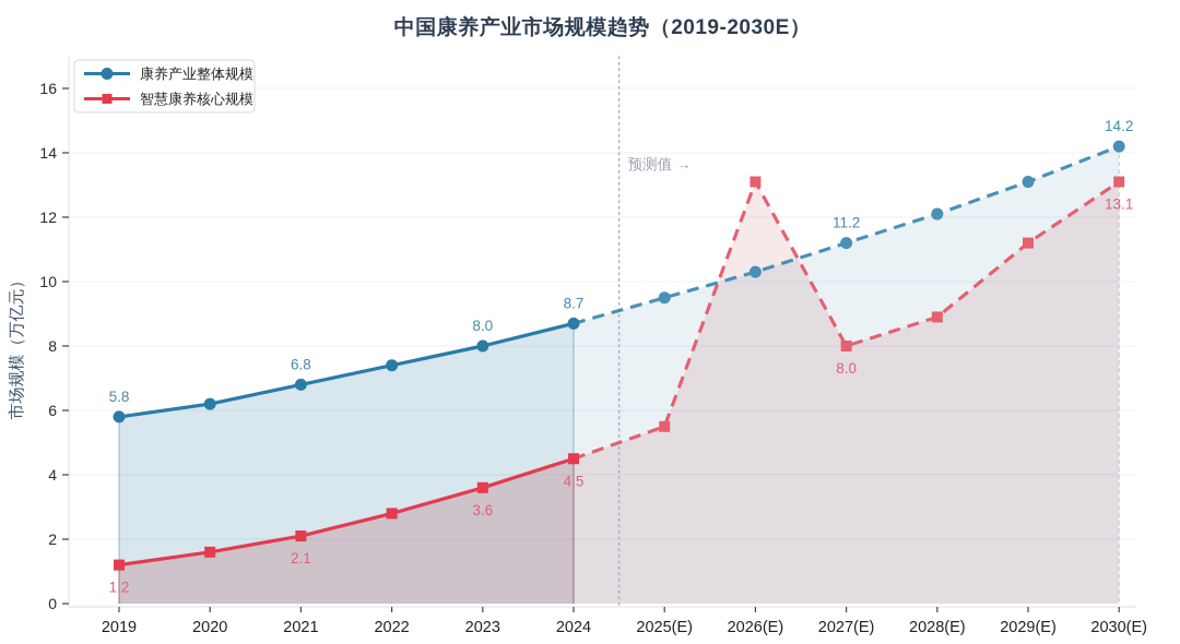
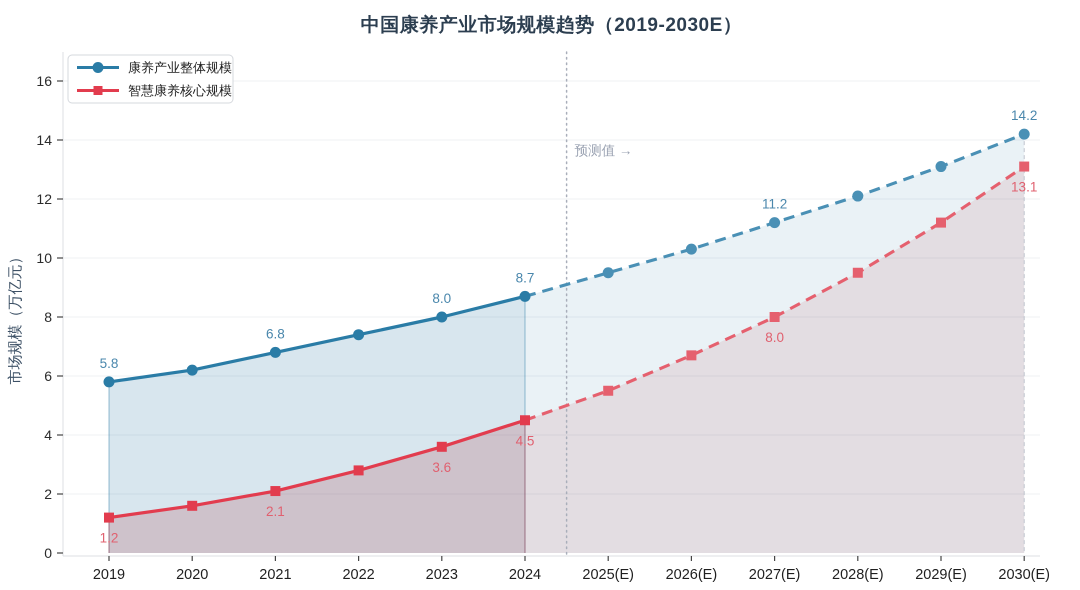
智慧康养核心规模/2026(E): 13.1 -> 6.7
智慧康养核心规模/2028(E): 8.9 -> 9.5
